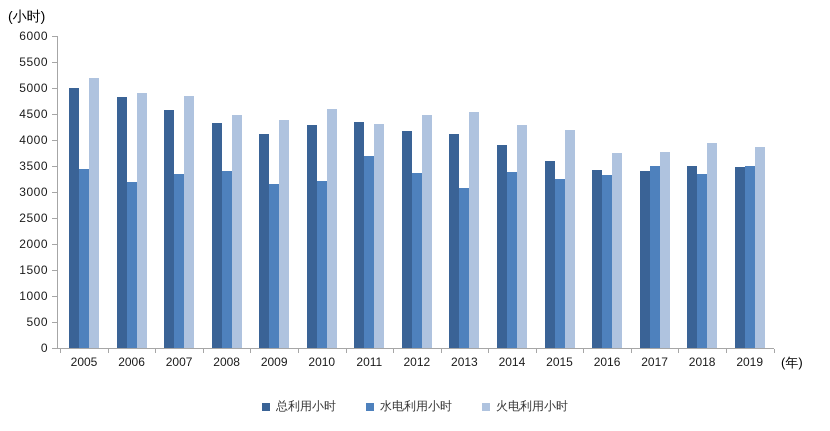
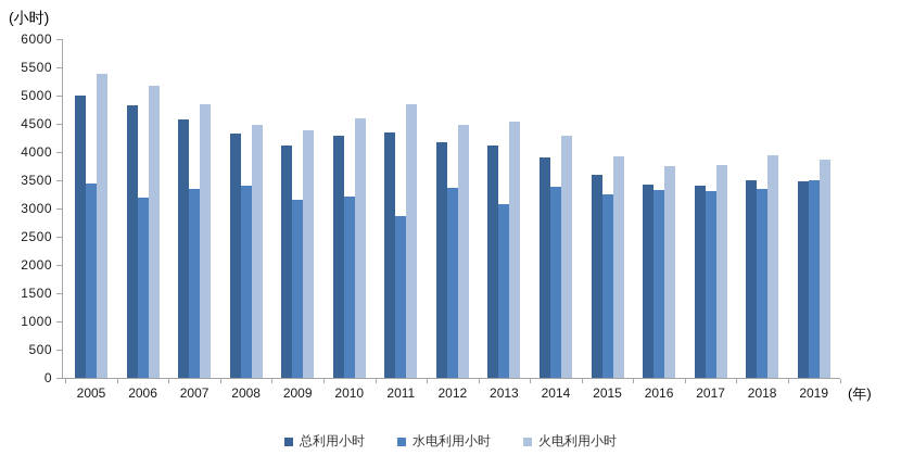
火电利用小时/2005: 5200 -> 5400
火电利用小时/2006: 4900 -> 5200
水电利用小时/2011: 3700 -> 2900
火电利用小时/2011: 4300 -> 4800
火电利用小时/2015: 4200 -> 3900
水电利用小时/2017: 3500 -> 3300
